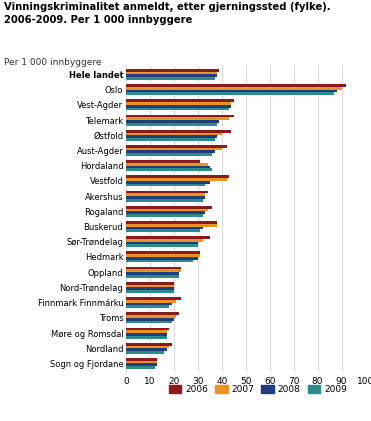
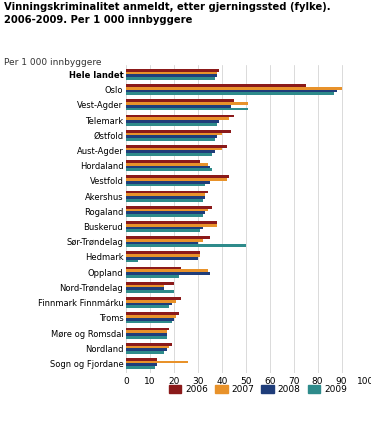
2006/Oslo: 92 -> 75
2007/Vest-Agder: 44 -> 51
2009/Vest-Agder: 43 -> 51
2009/Sør-Trøndelag: 30 -> 50
2009/Hedmark: 28 -> 5
2007/Oppland: 23 -> 34
2008/Oppland: 22 -> 35
2007/Nord-Trøndelag: 20 -> 16
2008/Nord-Trøndelag: 20 -> 16
2007/Sogn og Fjordane: 13 -> 26
